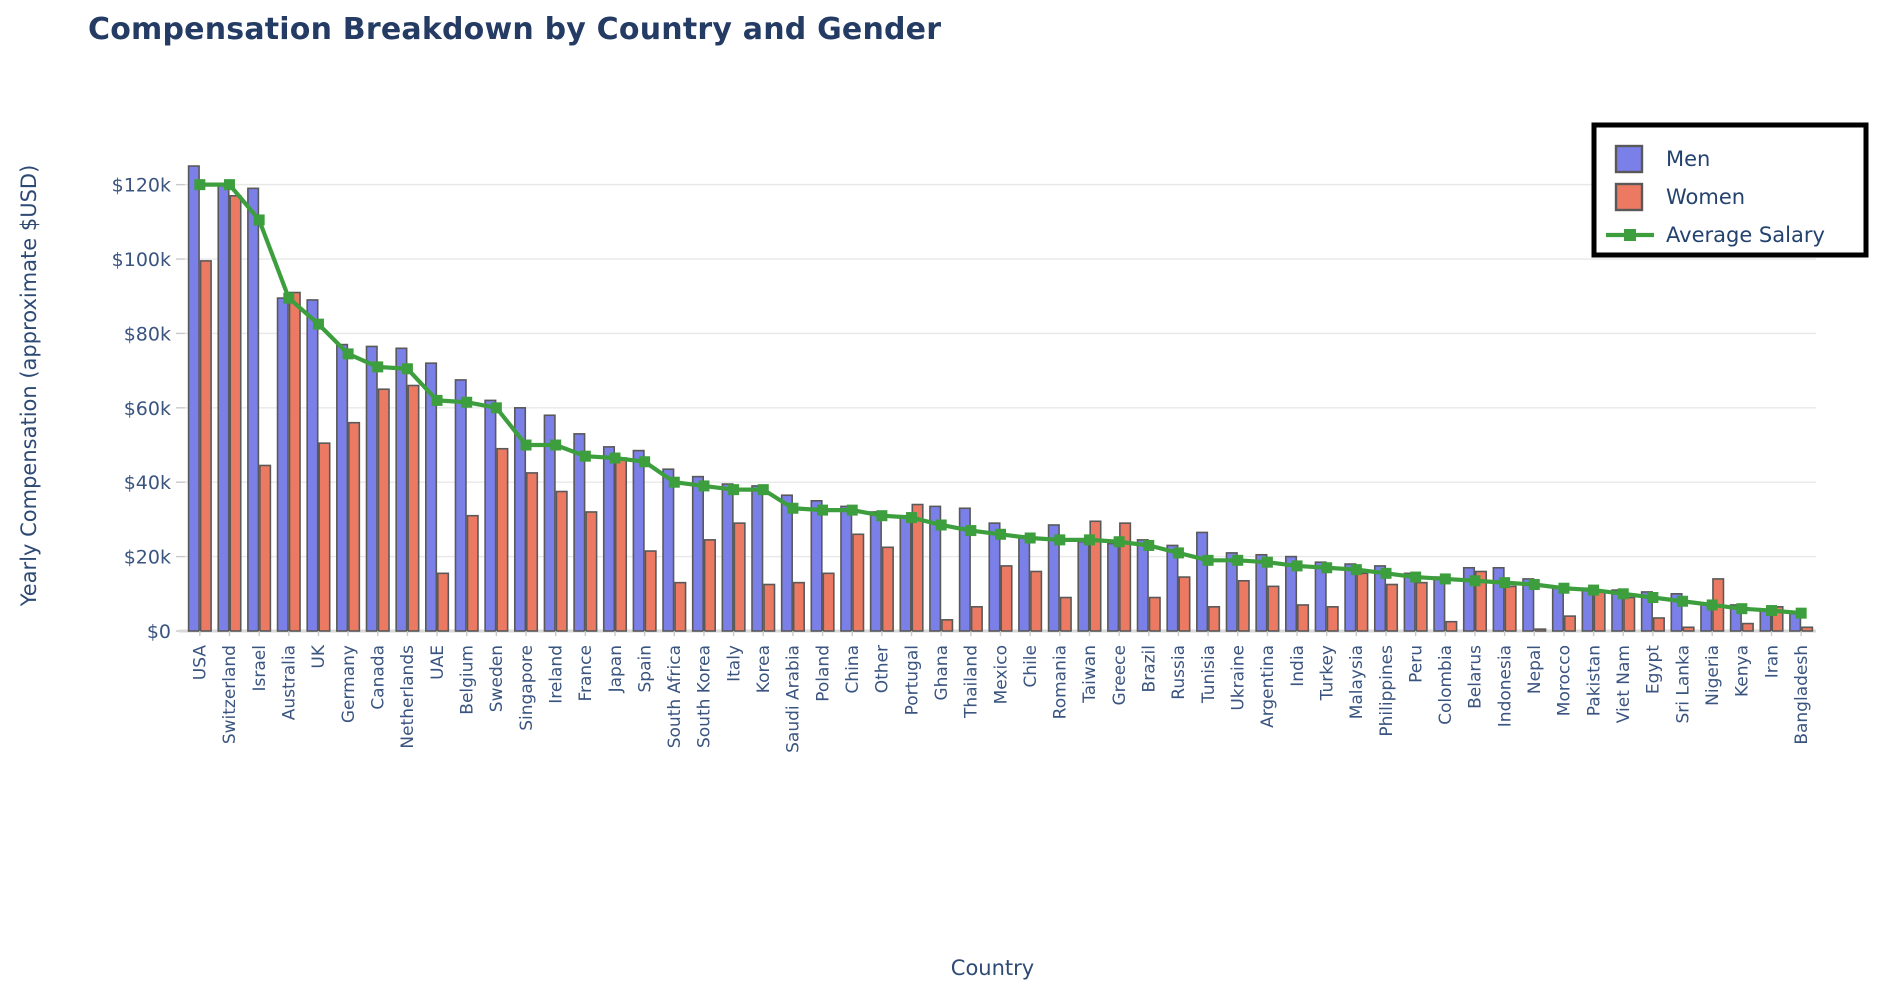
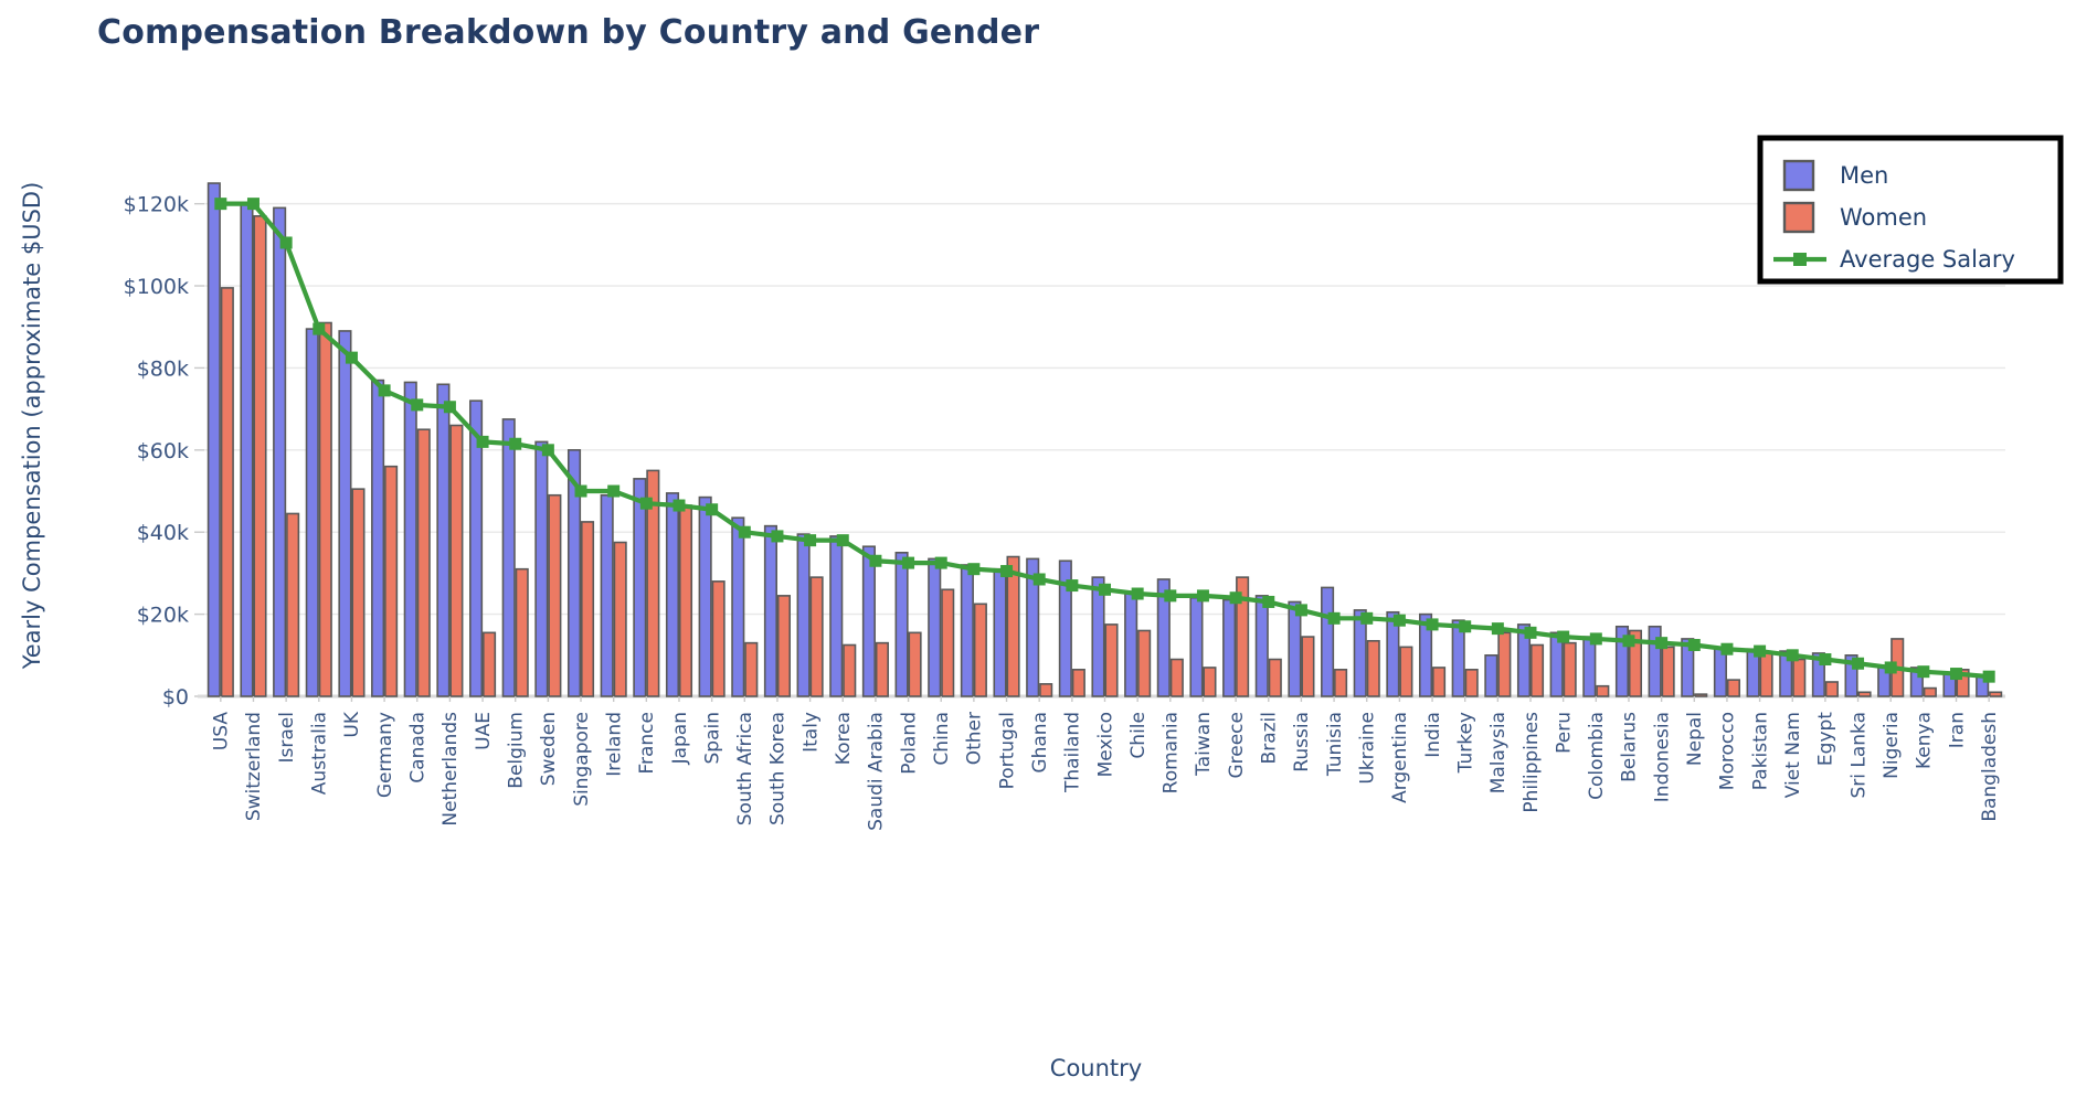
Men/Ireland: $58k -> $49k
Women/France: $32k -> $55k
Women/Spain: $22k -> $28k
Women/Taiwan: $30k -> $7k
Men/Malaysia: $18k -> $10k
